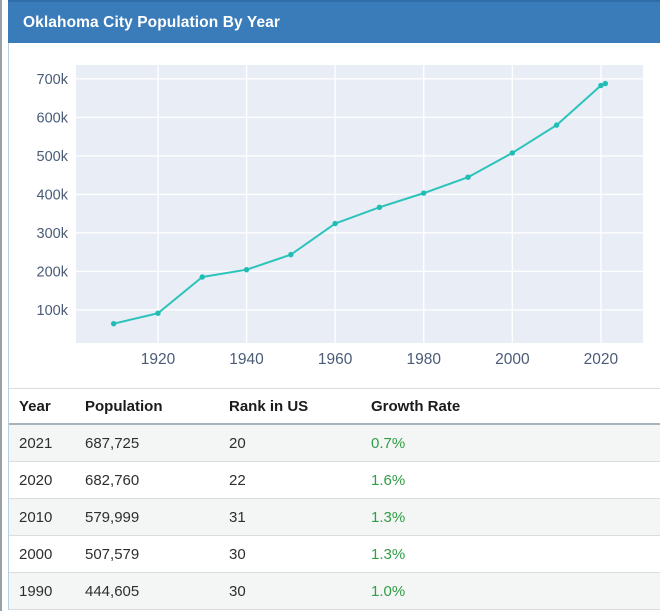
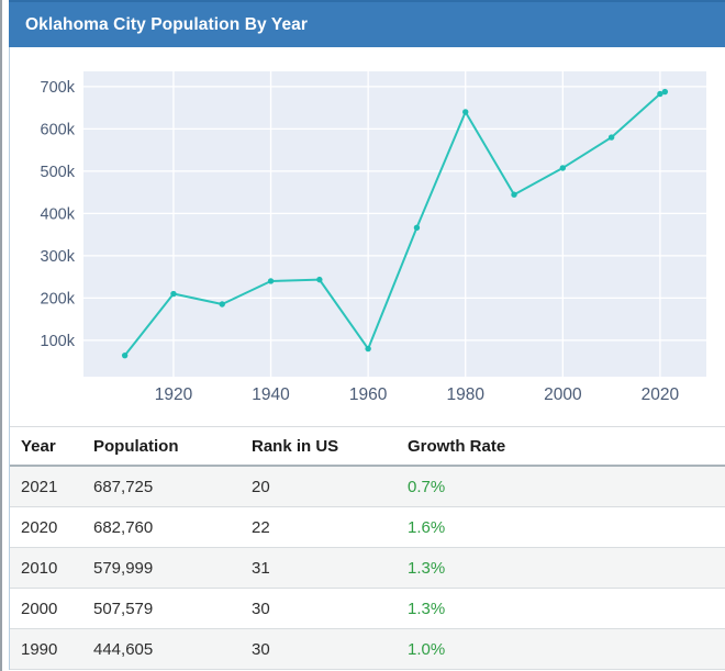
1920: 90k -> 210k
1940: 200k -> 240k
1960: 320k -> 80k
1980: 400k -> 640k
